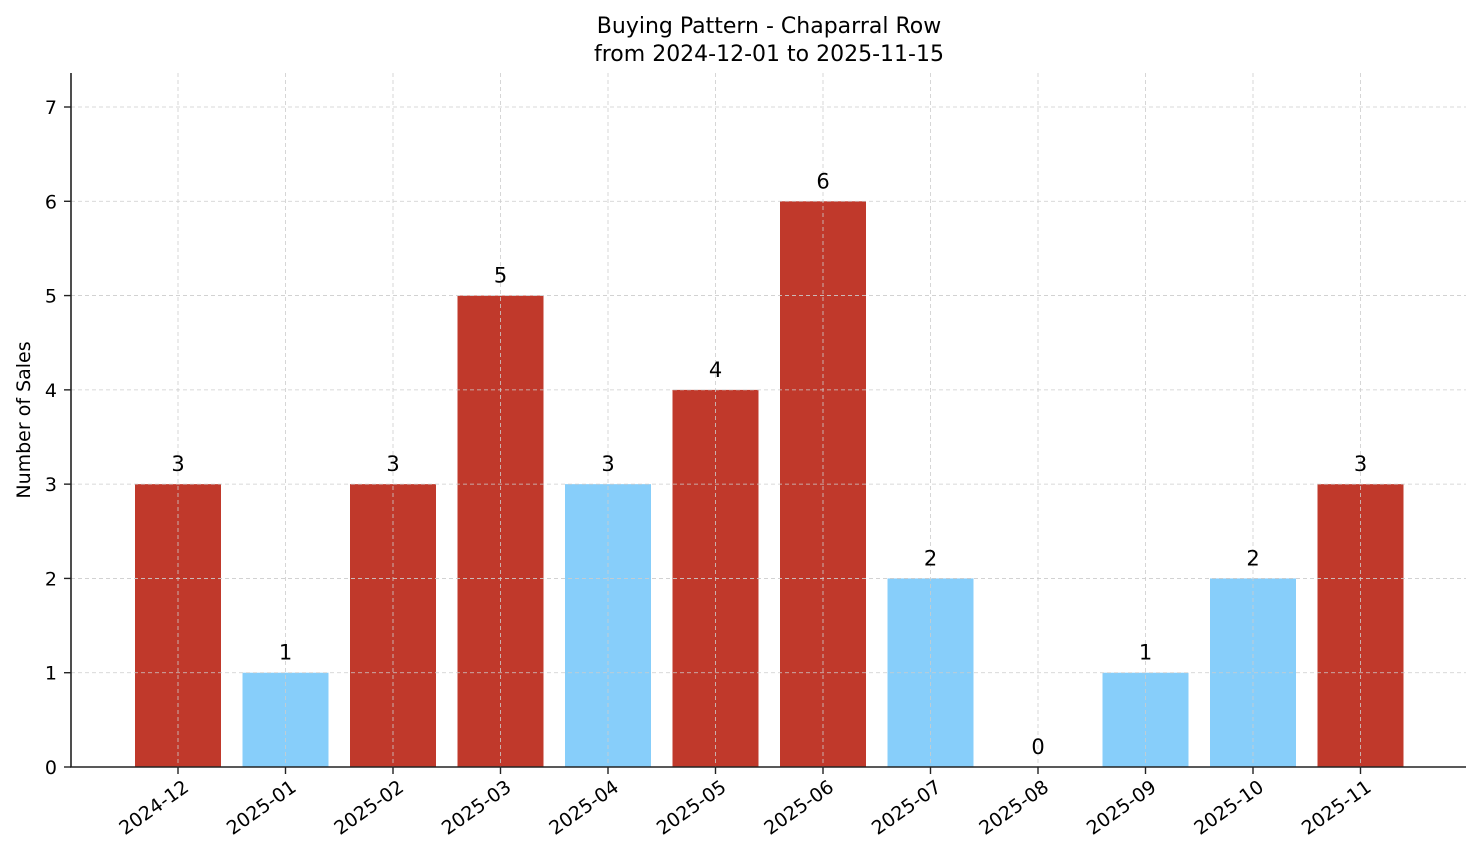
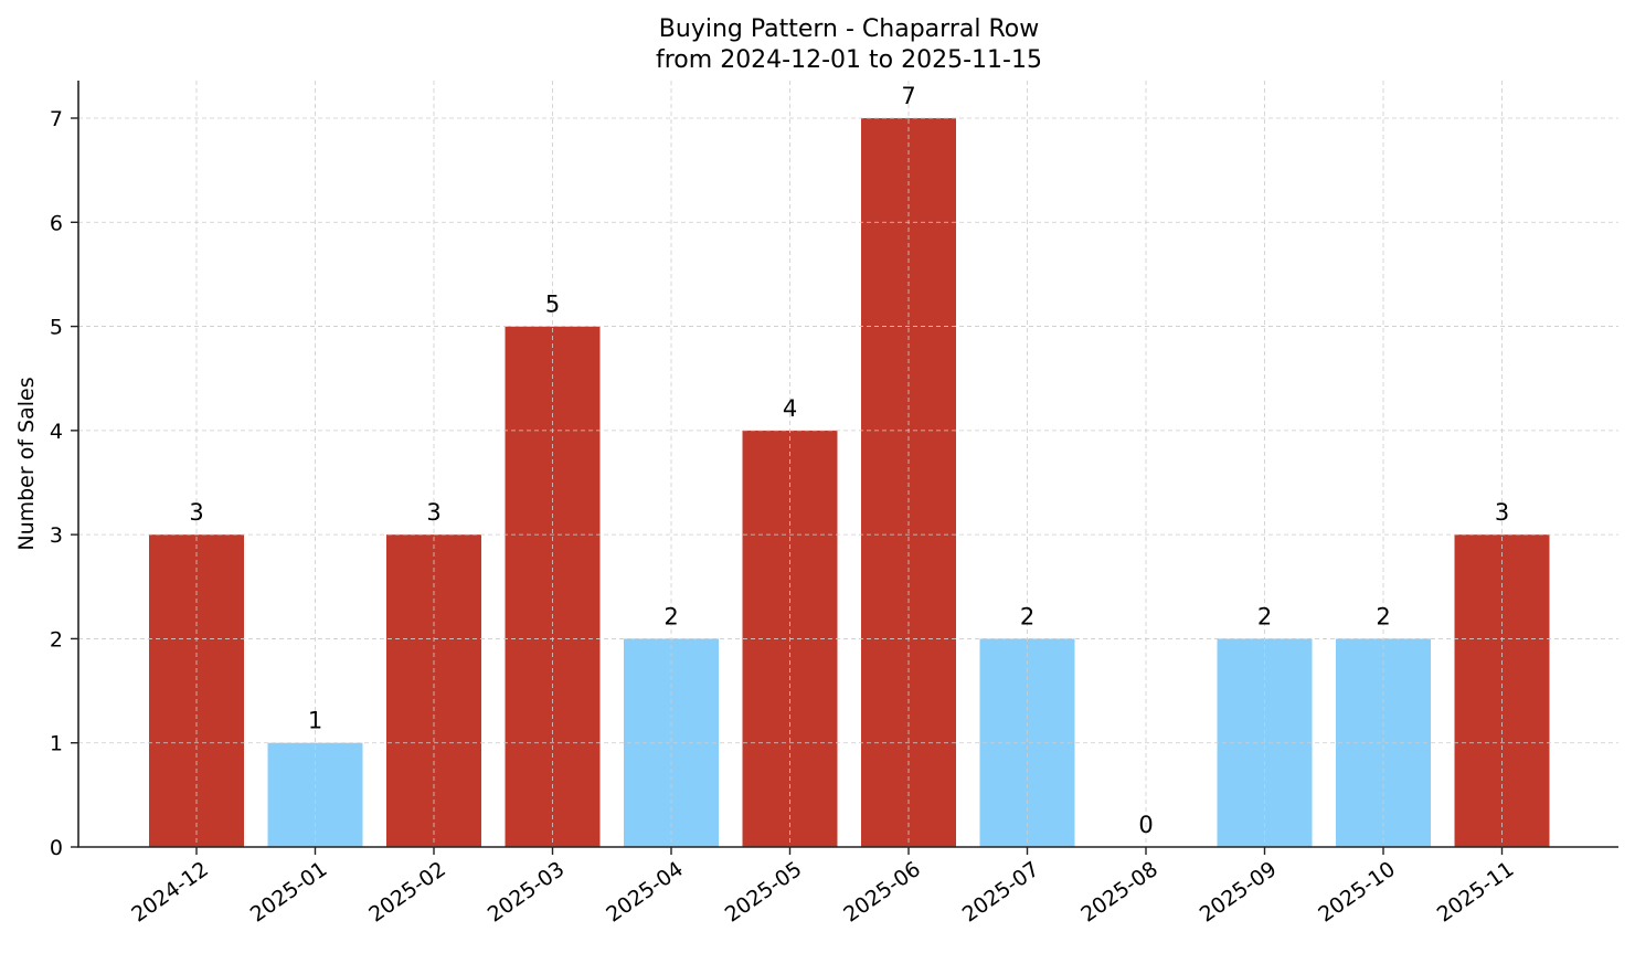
2025-04: 3 -> 2
2025-06: 6 -> 7
2025-09: 1 -> 2
